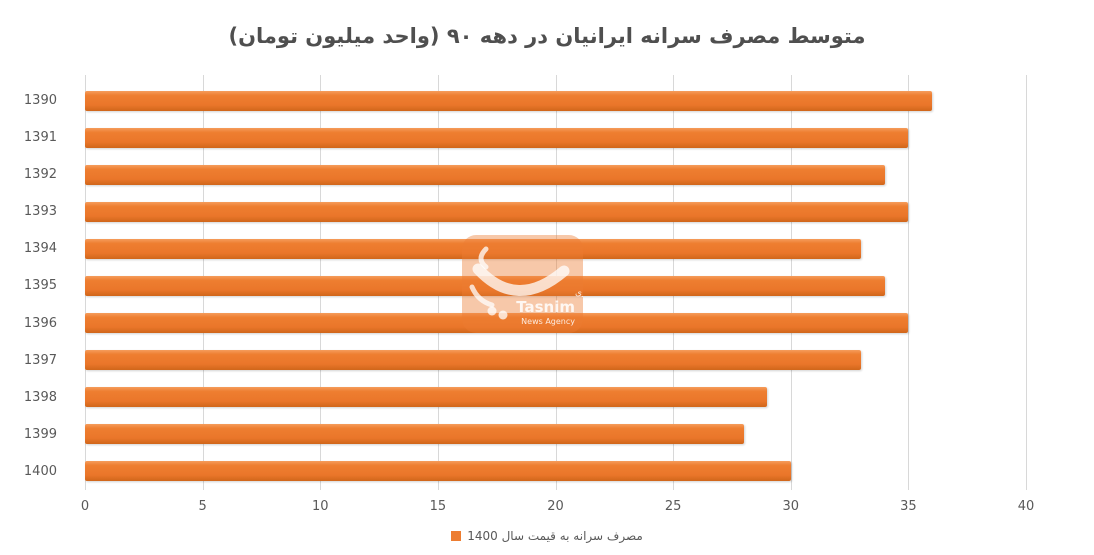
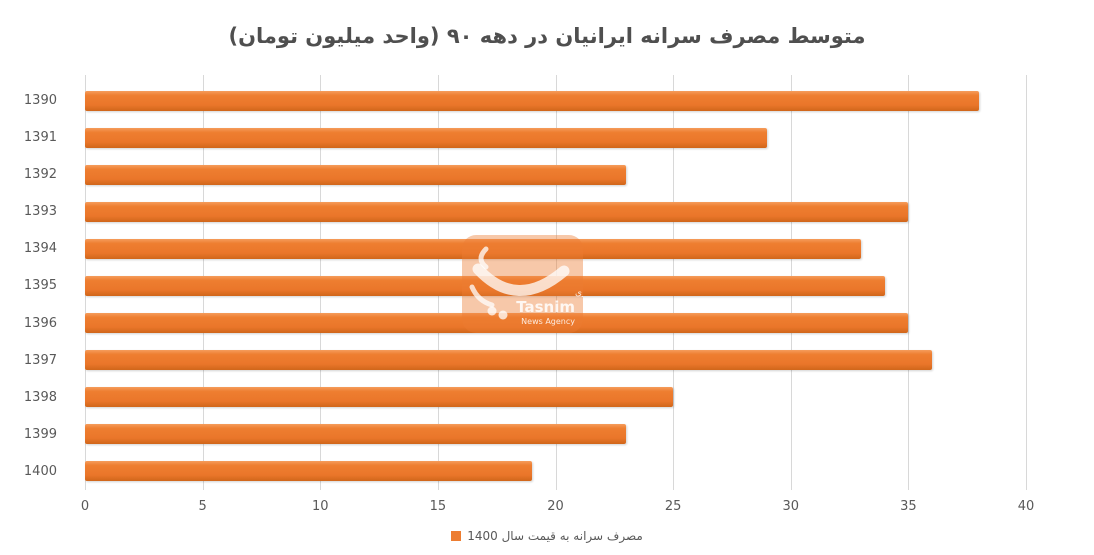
1390: 36 -> 38
1391: 35 -> 29
1392: 34 -> 23
1397: 33 -> 36
1398: 29 -> 25
1399: 28 -> 23
1400: 30 -> 19
